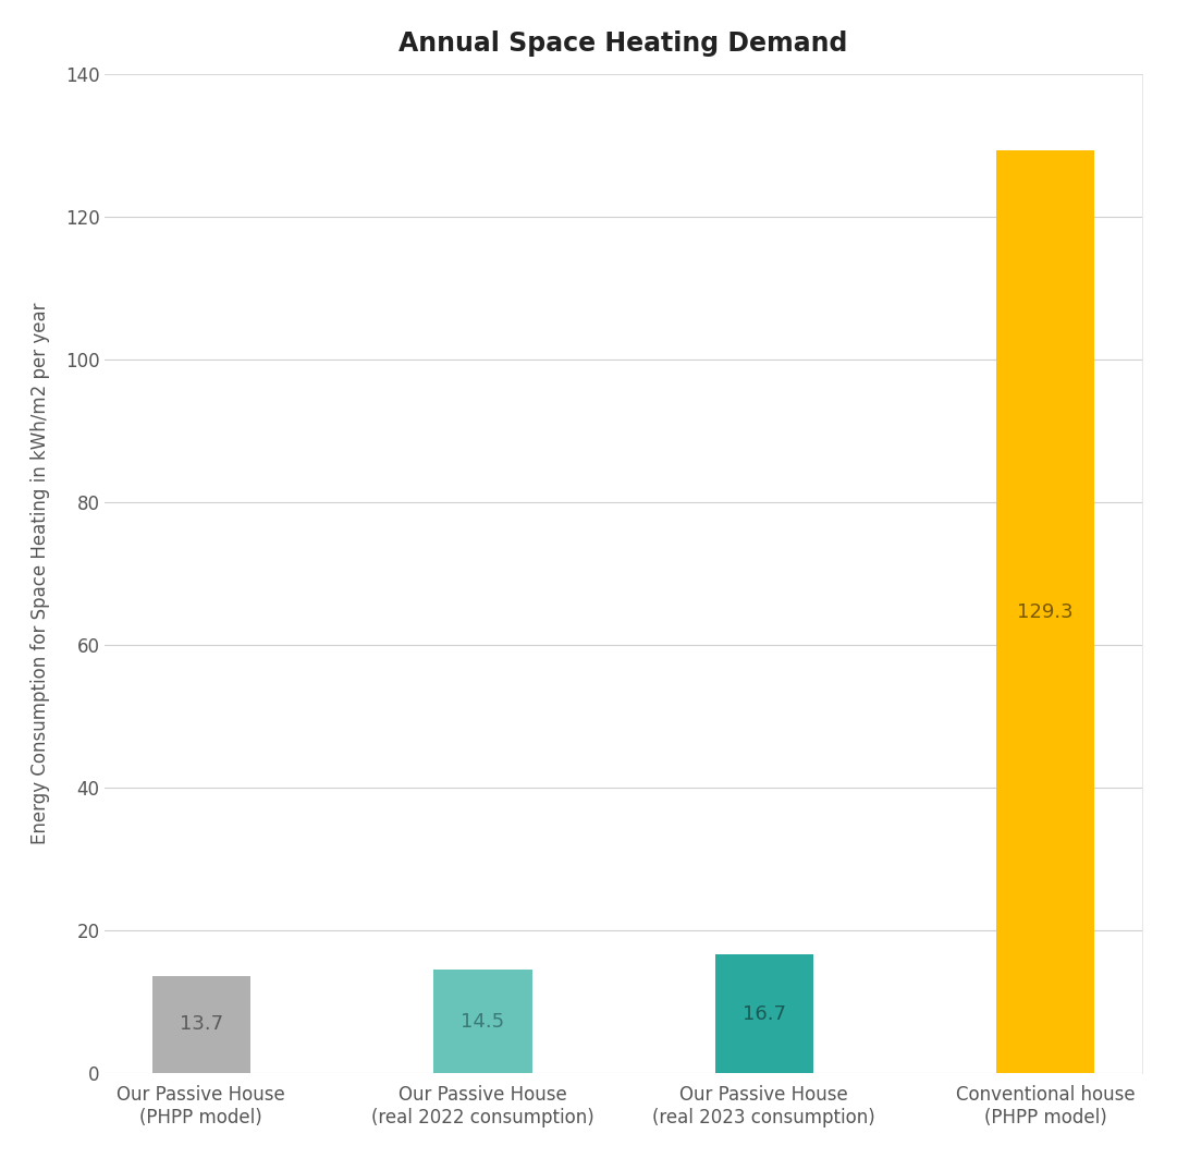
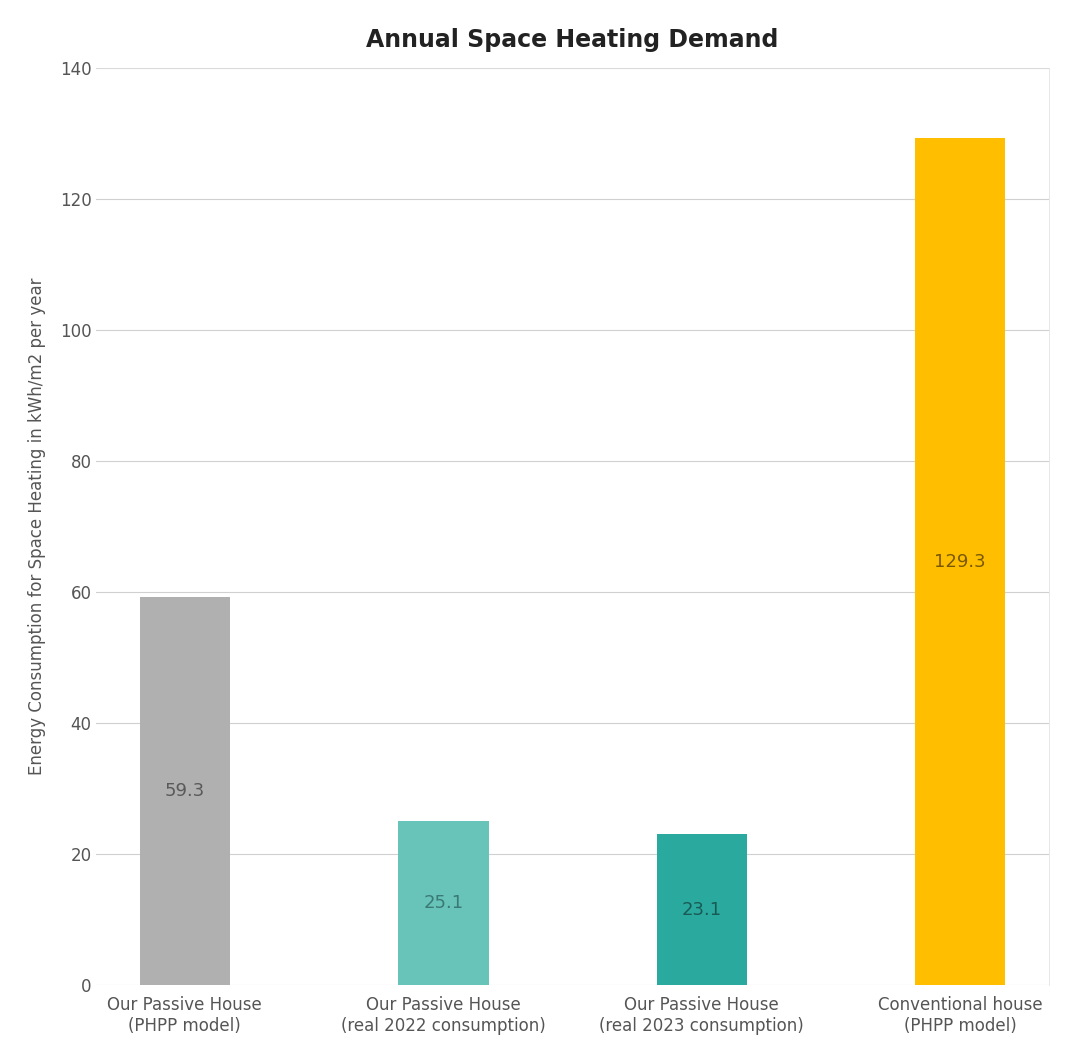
Our Passive House (PHPP model): 13.7 -> 59.3
Our Passive House (real 2022 consumption): 14.5 -> 25.1
Our Passive House (real 2023 consumption): 16.7 -> 23.1
